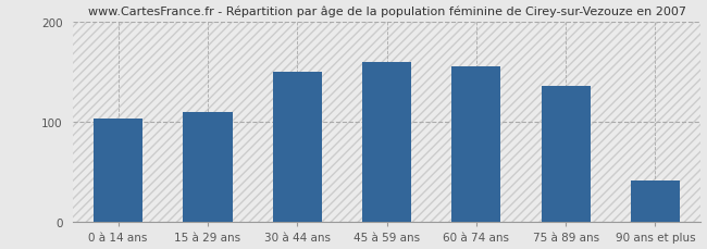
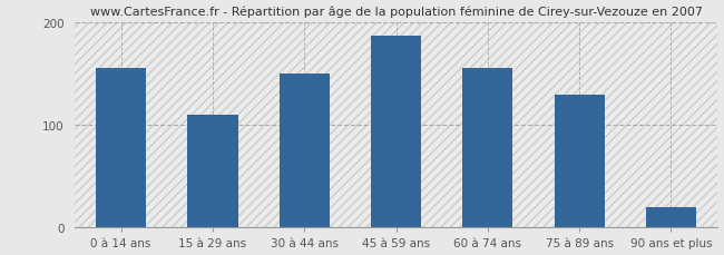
0 à 14 ans: 104 -> 155
45 à 59 ans: 160 -> 187
75 à 89 ans: 136 -> 130
90 ans et plus: 42 -> 20
